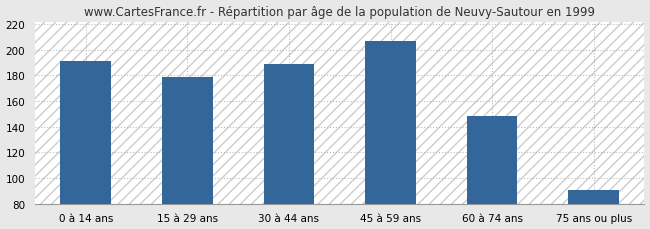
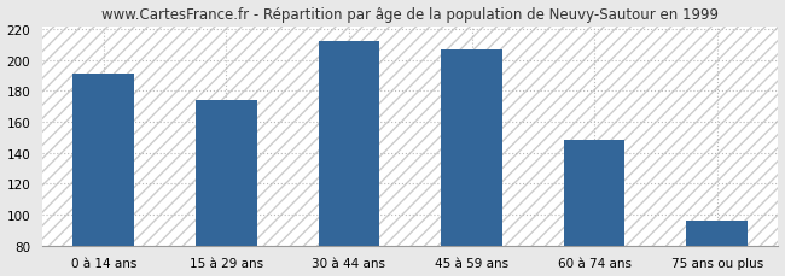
15 à 29 ans: 179 -> 174
30 à 44 ans: 189 -> 212
75 ans ou plus: 91 -> 96
